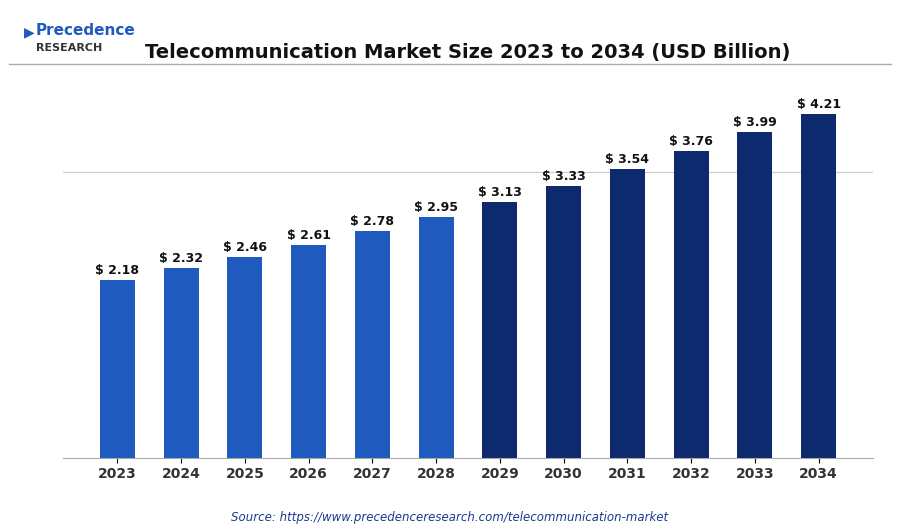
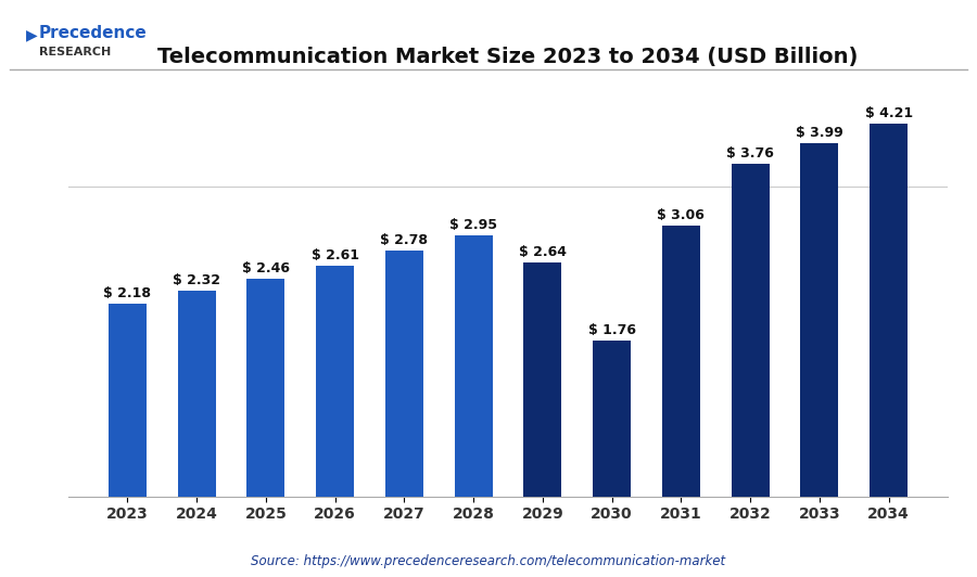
2029: 3.13 -> 2.64
2030: 3.33 -> 1.76
2031: 3.54 -> 3.06
